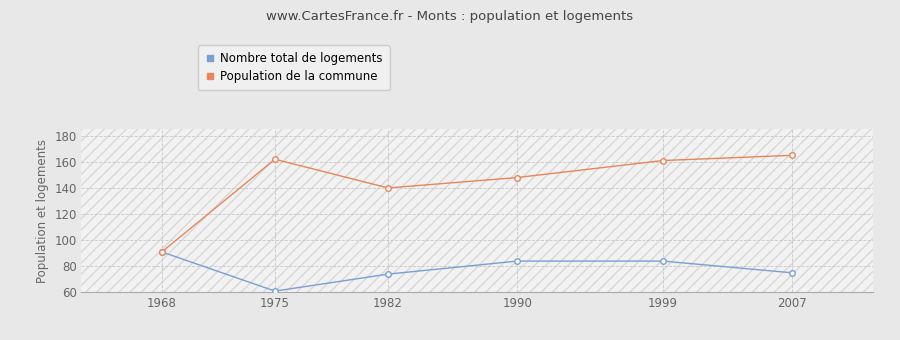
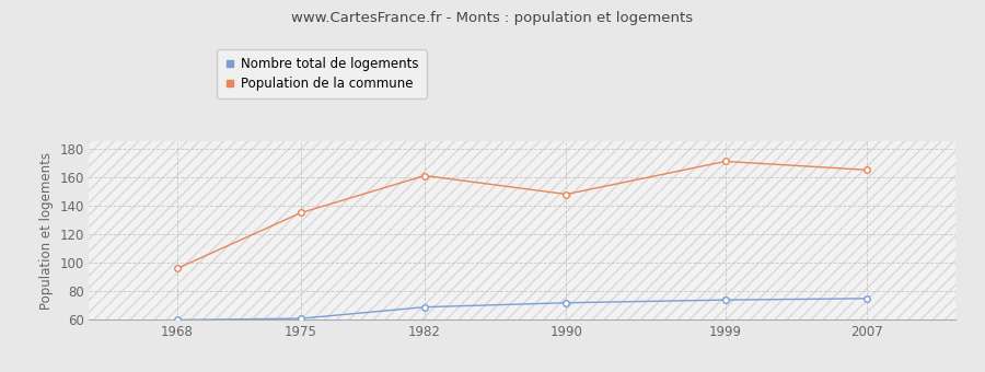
Nombre total de logements/1968: 91 -> 60
Population de la commune/1968: 91 -> 96
Population de la commune/1975: 162 -> 135
Nombre total de logements/1982: 74 -> 69
Population de la commune/1982: 140 -> 161
Nombre total de logements/1990: 84 -> 72
Nombre total de logements/1999: 84 -> 74
Population de la commune/1999: 161 -> 171
